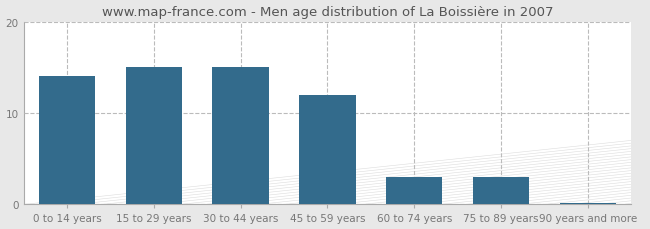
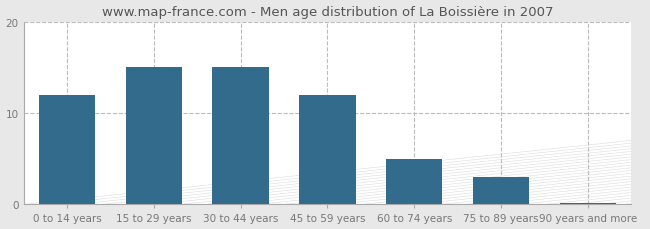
0 to 14 years: 14.0 -> 12.0
60 to 74 years: 3.0 -> 5.0
